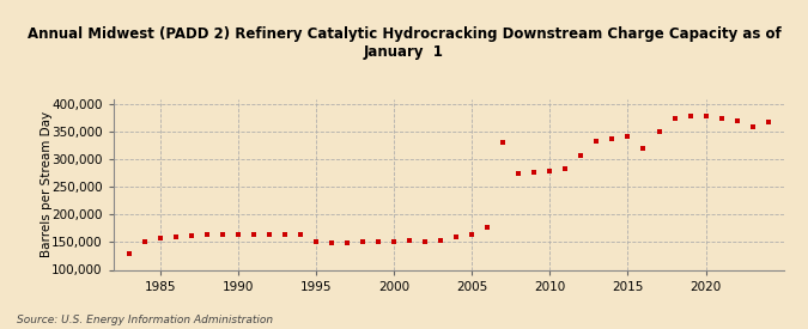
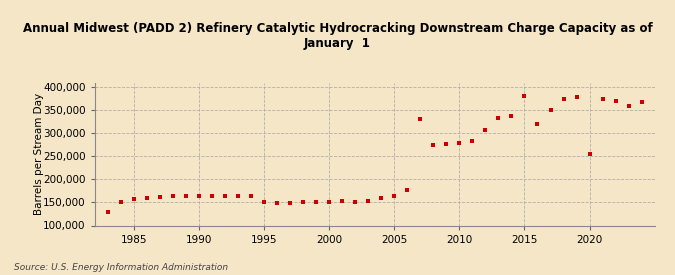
2015: 342,000 -> 380,000
2020: 378,000 -> 255,000
